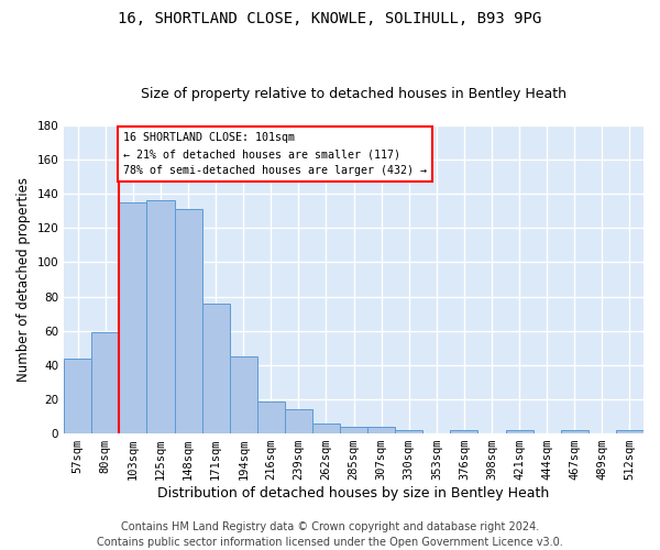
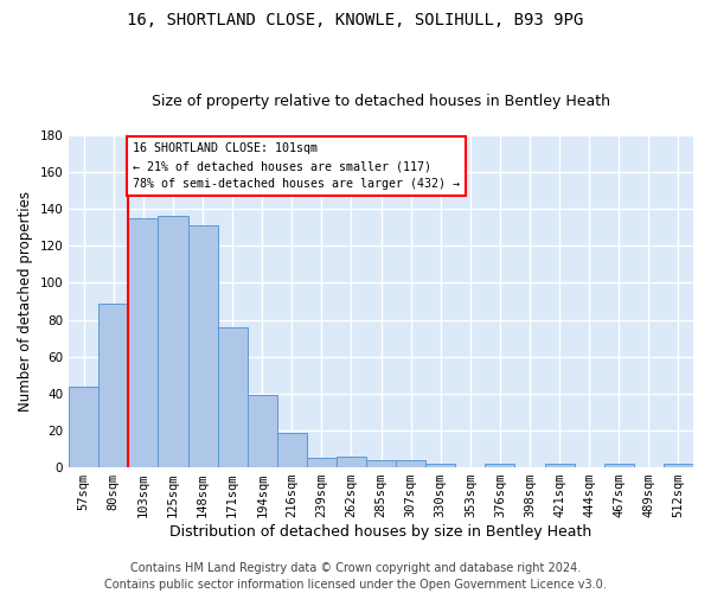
80sqm: 59 -> 89
194sqm: 45 -> 39
239sqm: 14 -> 5
